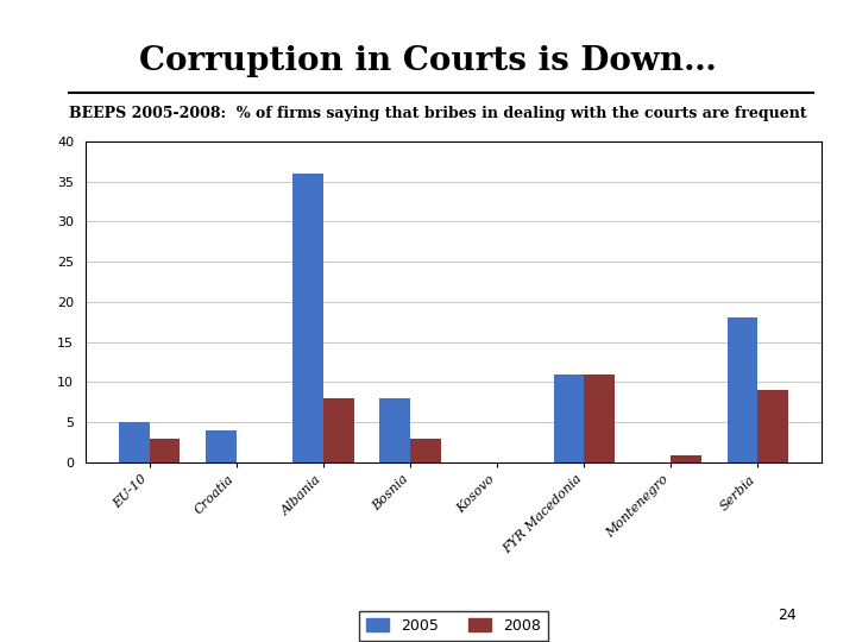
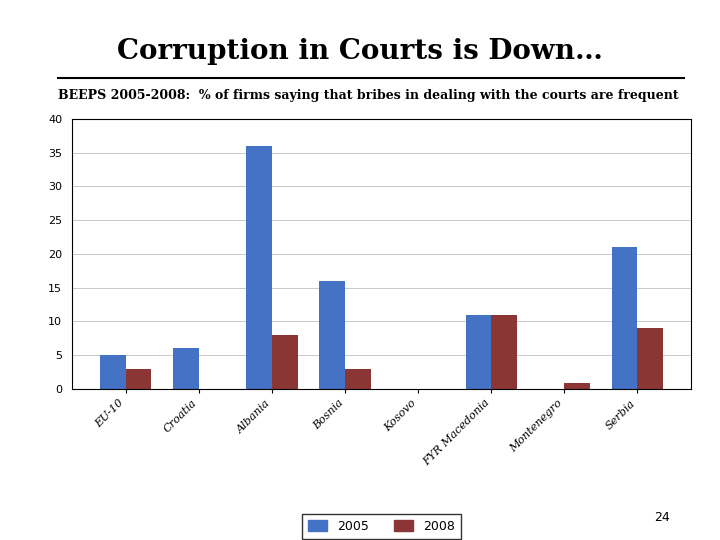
2005/Croatia: 4 -> 6
2005/Bosnia: 8 -> 16
2005/Serbia: 18 -> 21
